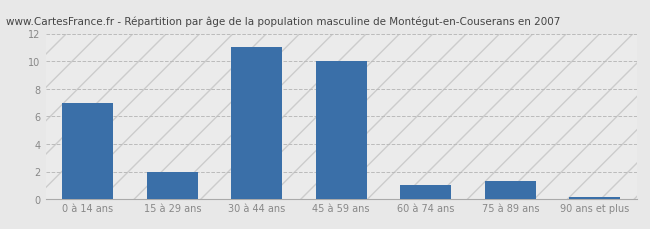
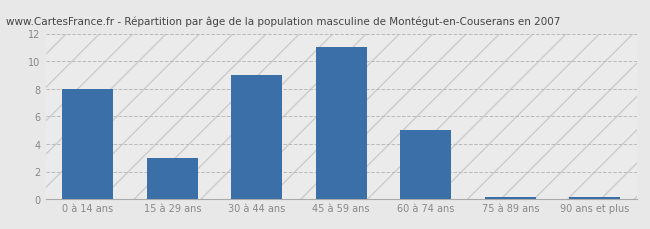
0 à 14 ans: 7.0 -> 8.0
15 à 29 ans: 2.0 -> 3.0
30 à 44 ans: 11.0 -> 9.0
45 à 59 ans: 10.0 -> 11.0
60 à 74 ans: 1.0 -> 5.0
75 à 89 ans: 1.3 -> 0.1
